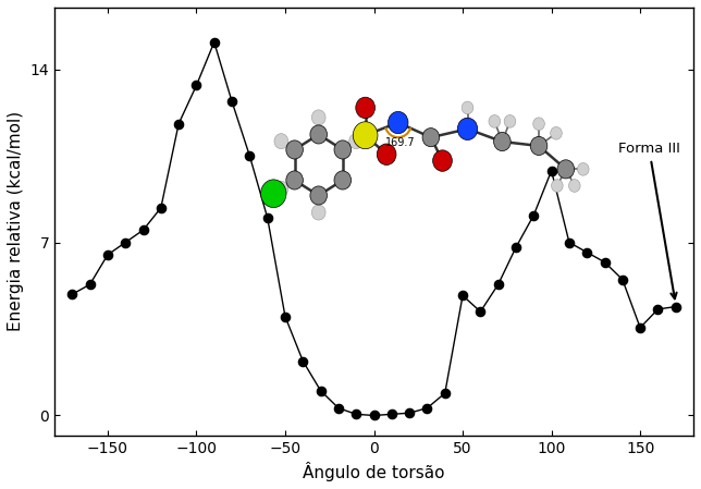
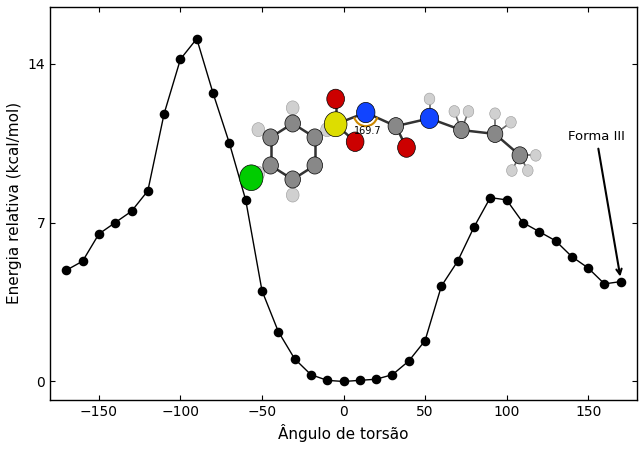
−100: 13.35 -> 14.20
50: 4.85 -> 1.80
100: 9.90 -> 8.00
150: 3.55 -> 5.00
